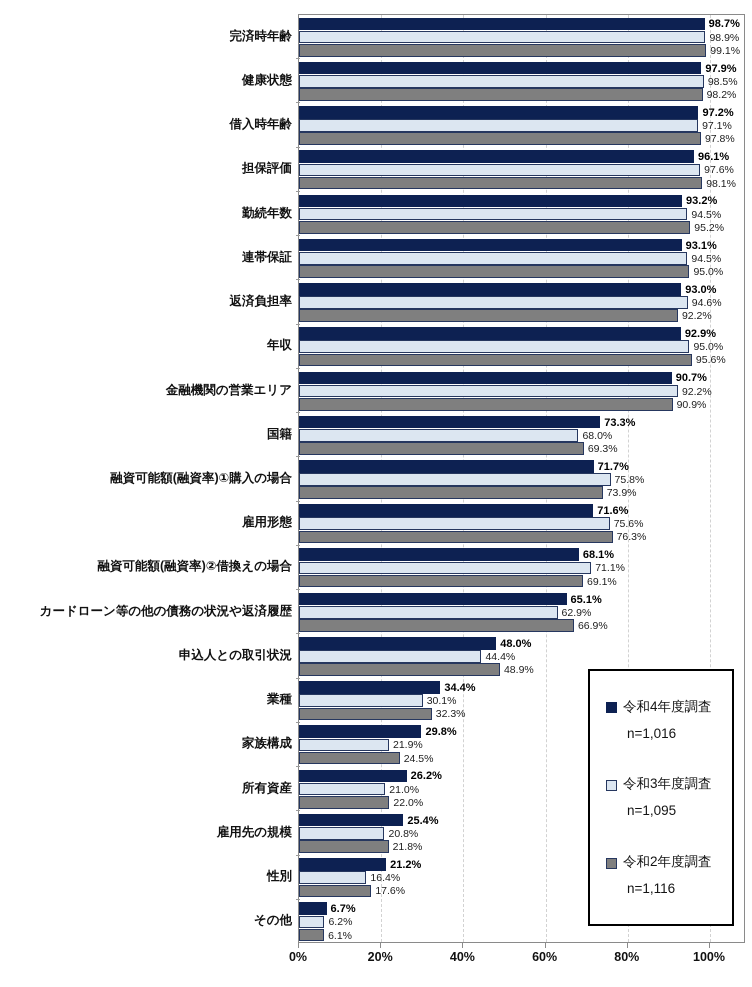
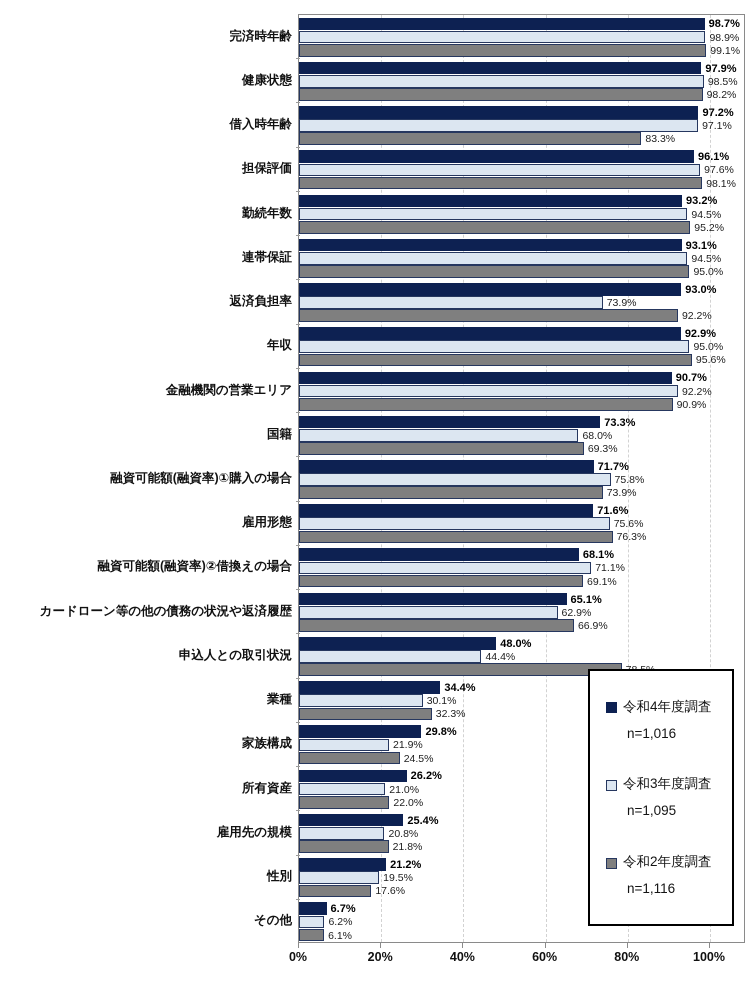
令和2年度調査/借入時年齢: 97.8% -> 83.3%
令和3年度調査/返済負担率: 94.6% -> 73.9%
令和2年度調査/申込人との取引状況: 48.9% -> 78.5%
令和3年度調査/性別: 16.4% -> 19.5%
